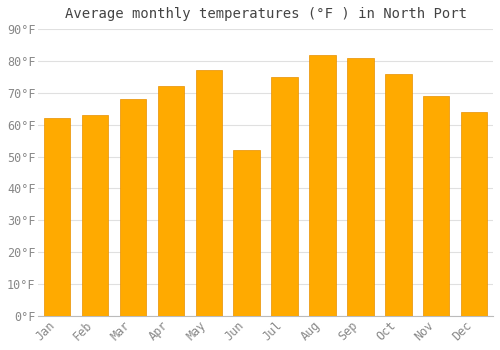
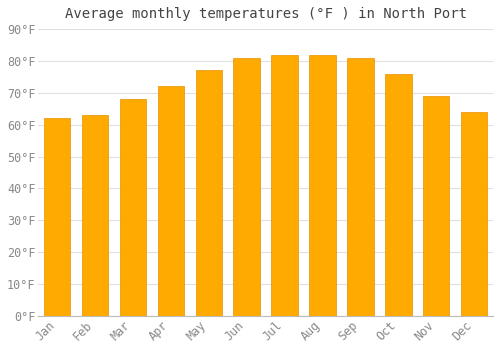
Jun: 52°F -> 81°F
Jul: 75°F -> 82°F
